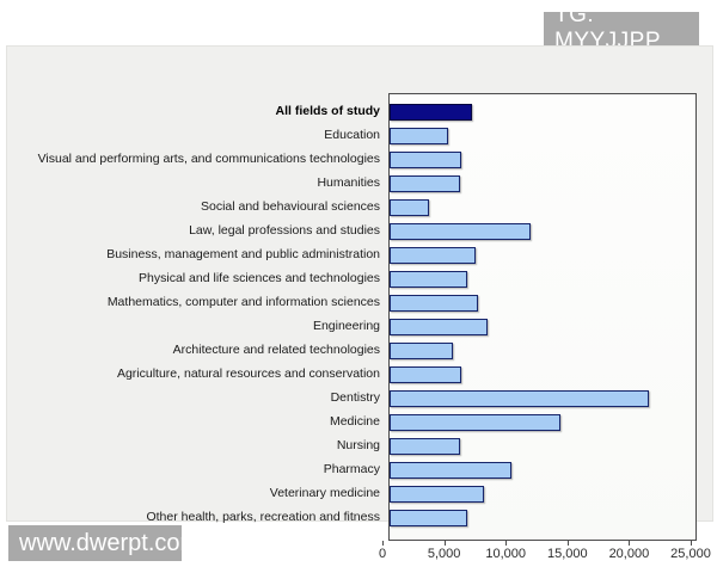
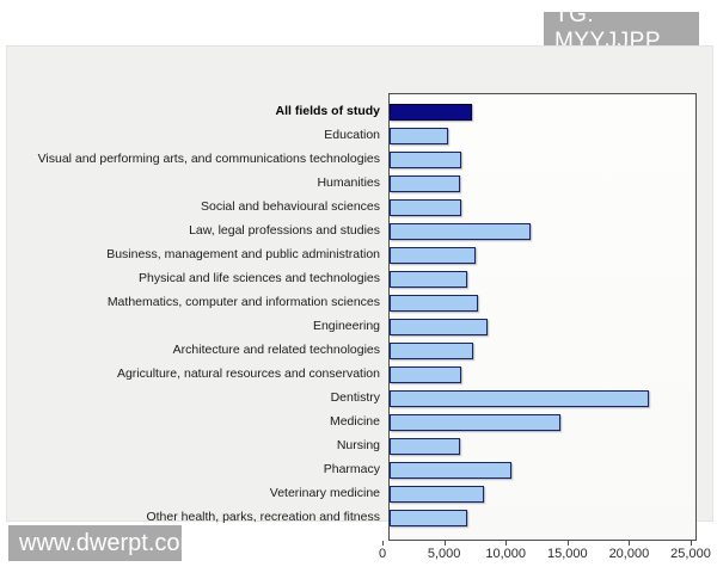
Social and behavioural sciences: 3000 -> 6000
Architecture and related technologies: 5000 -> 7000
